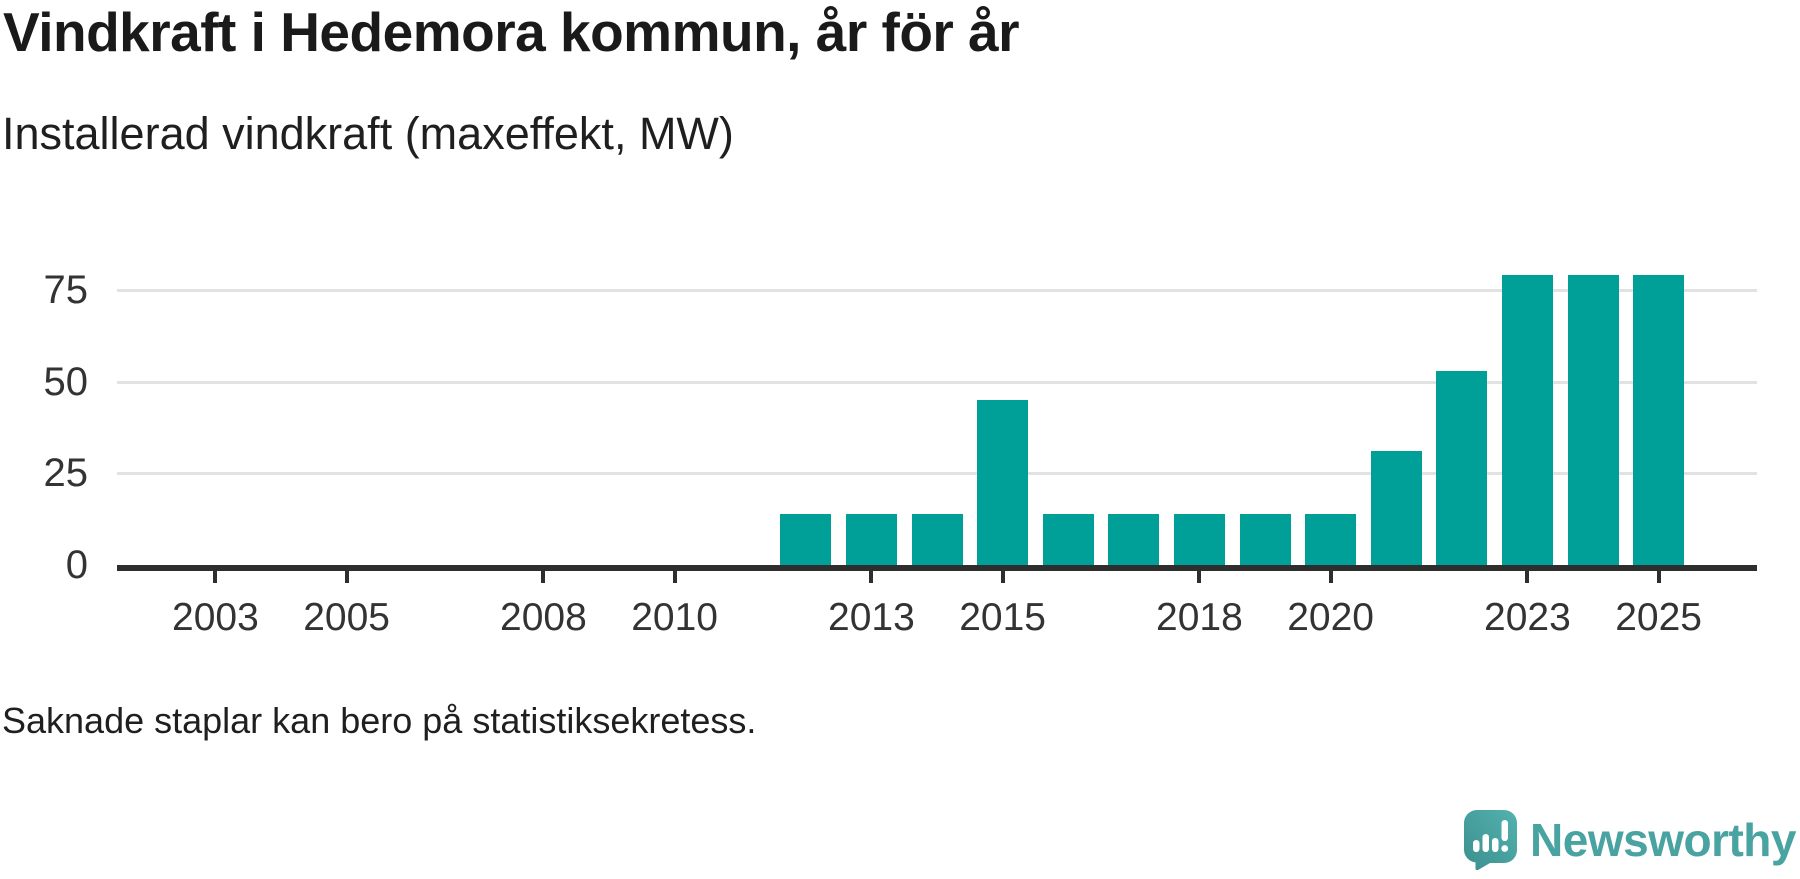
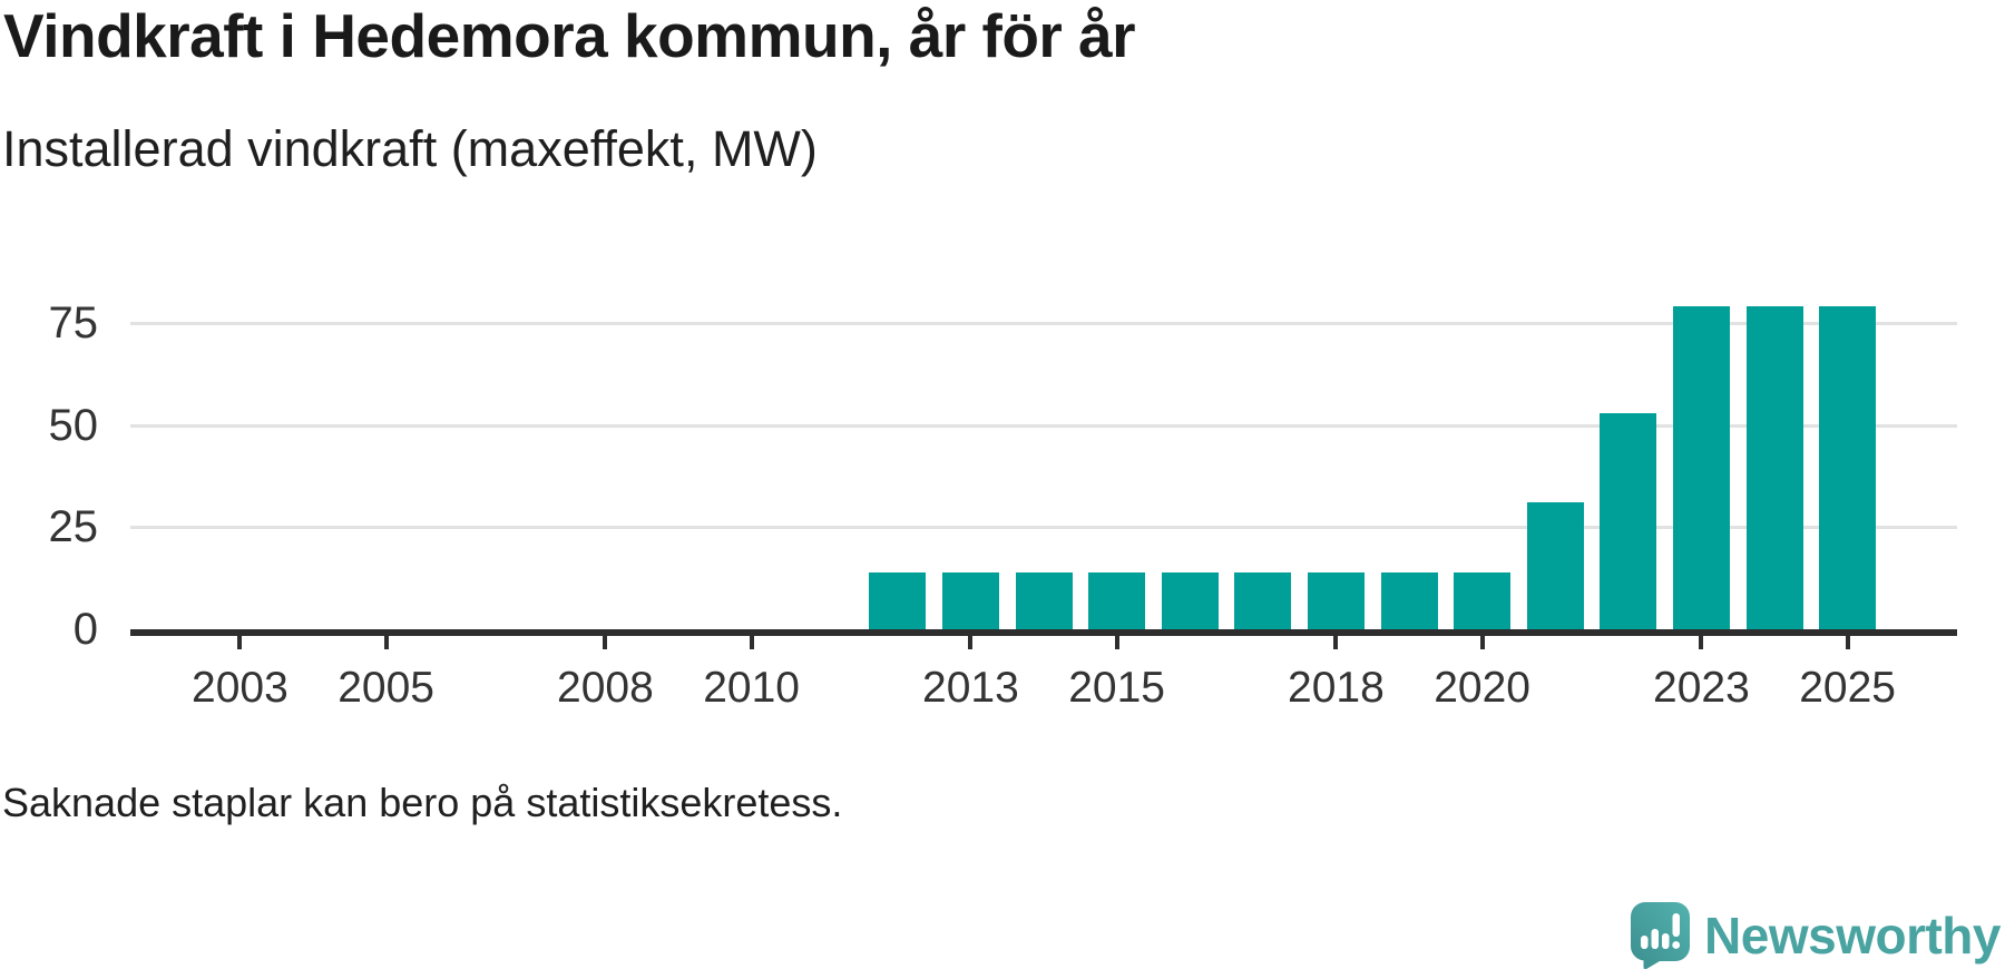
2015: 45 -> 14
